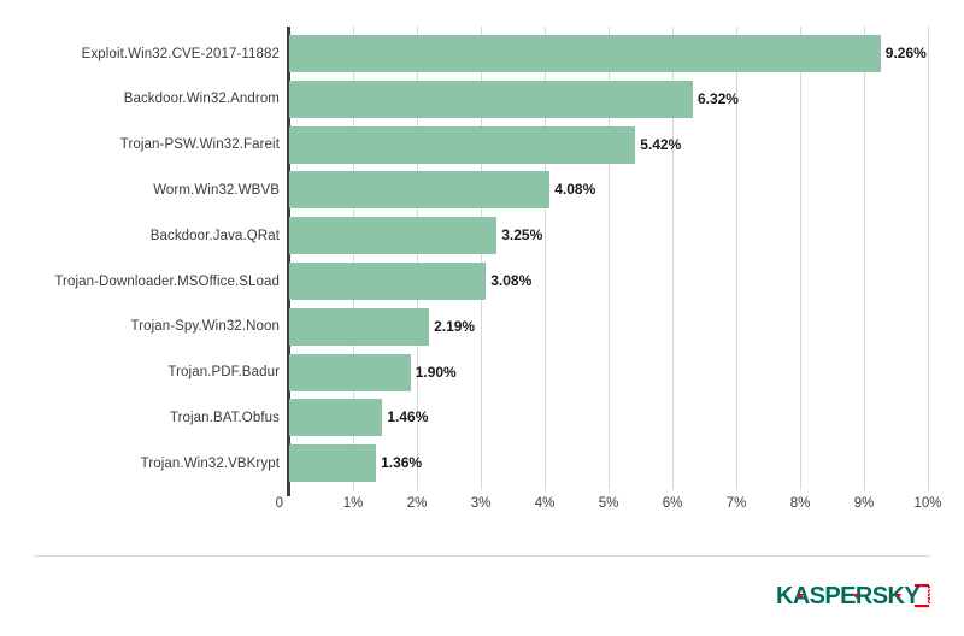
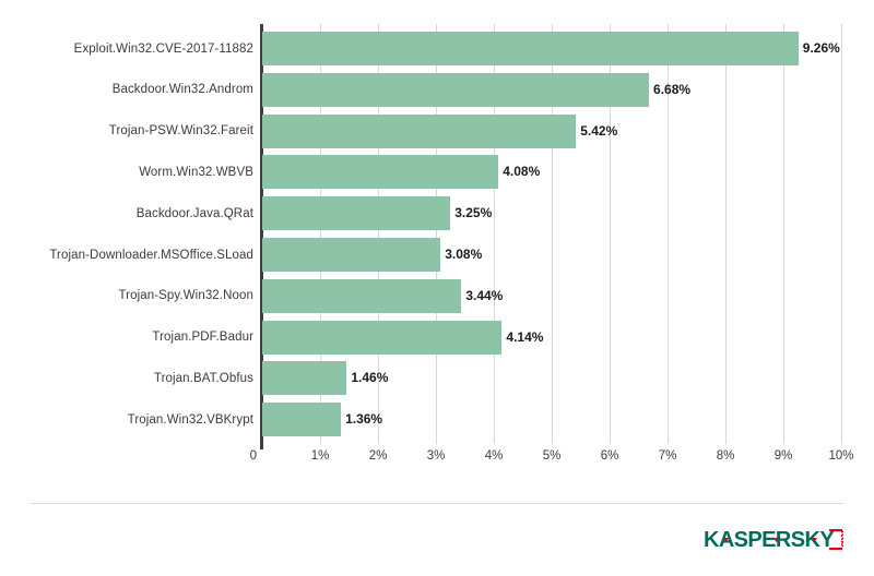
Backdoor.Win32.Androm: 6.32% -> 6.68%
Trojan-Spy.Win32.Noon: 2.19% -> 3.44%
Trojan.PDF.Badur: 1.90% -> 4.14%
